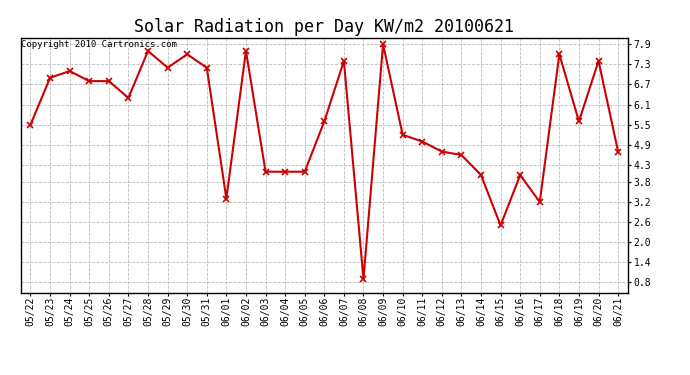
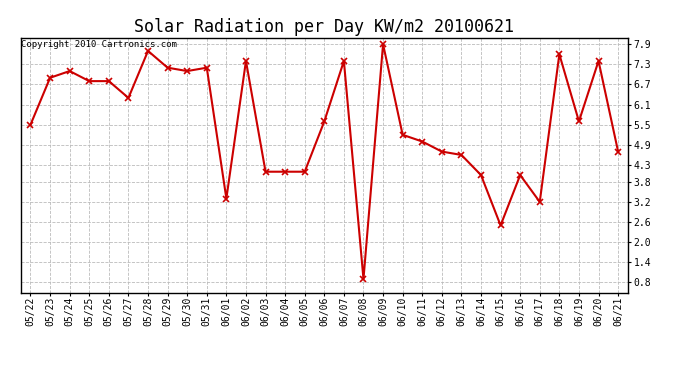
05/30: 7.6 -> 7.1
06/02: 7.7 -> 7.4
